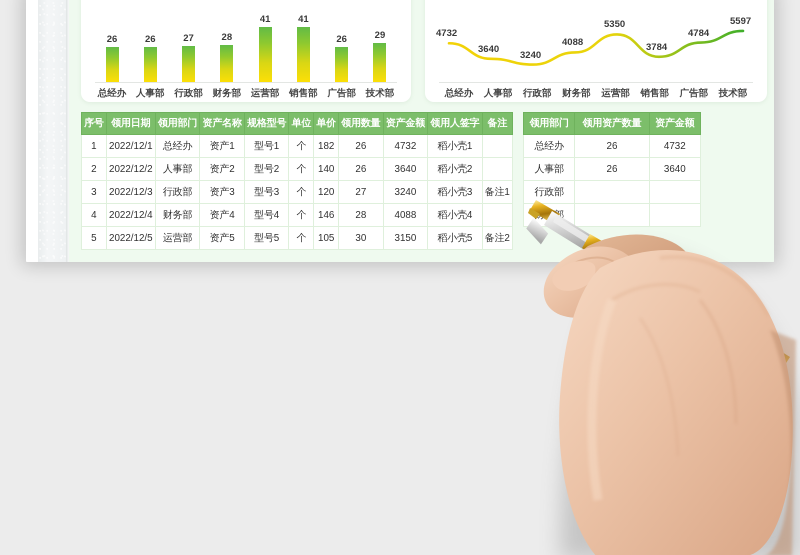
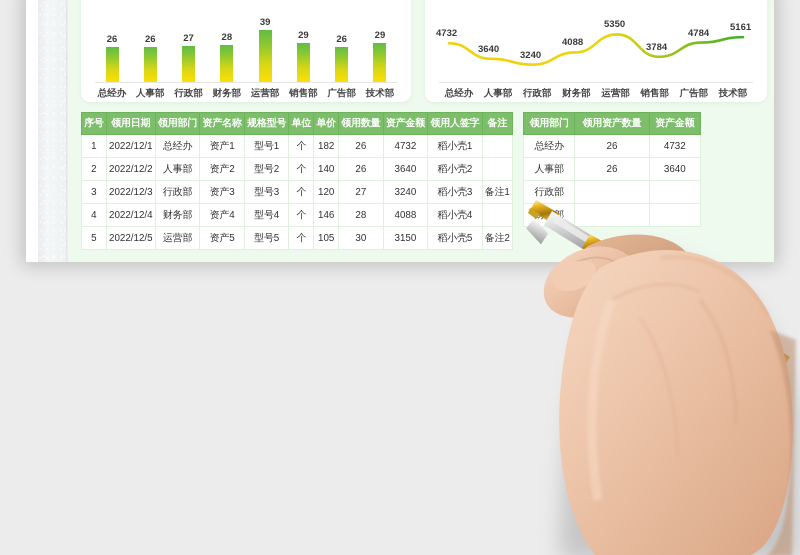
领用资产数量/运营部: 41 -> 39
领用资产数量/销售部: 41 -> 29
资产金额/技术部: 5597 -> 5161
